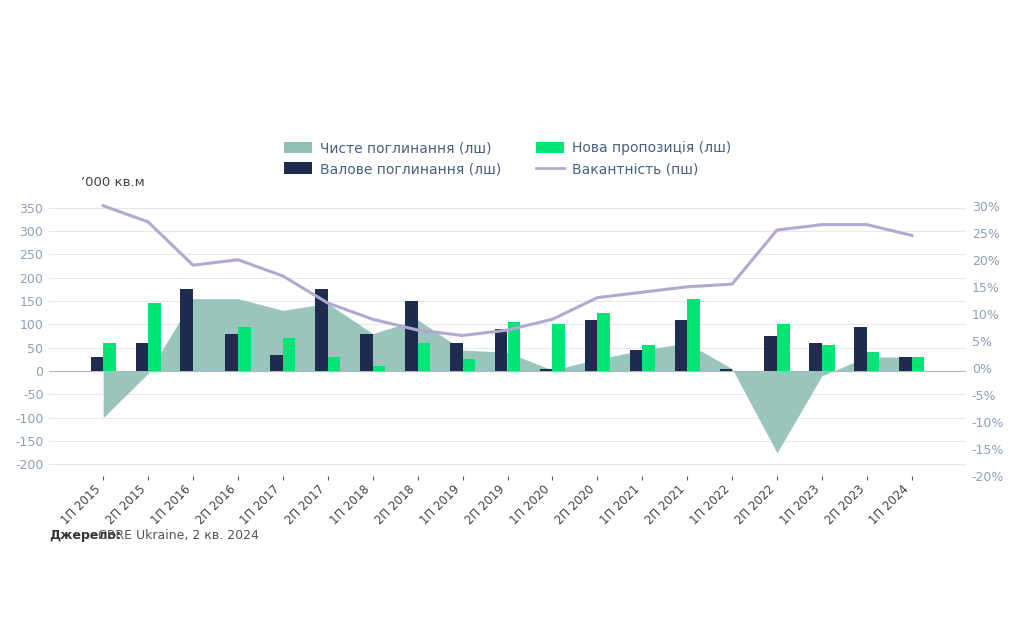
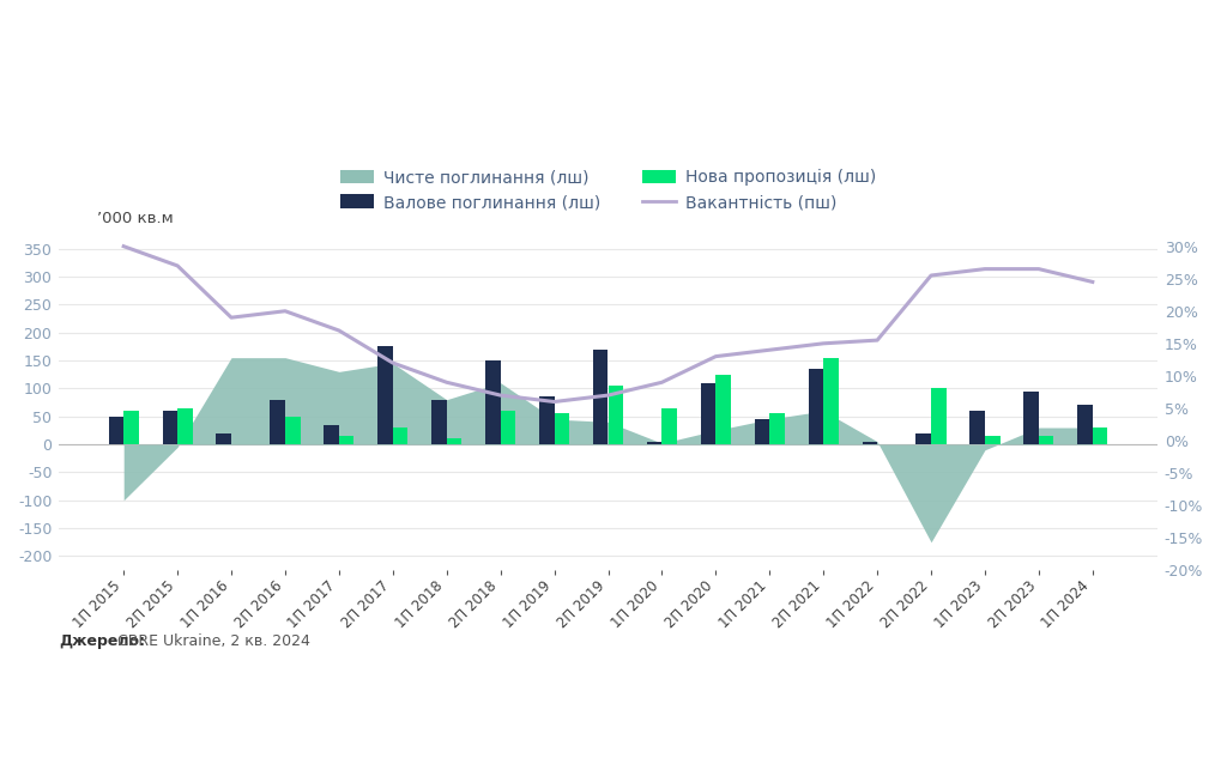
Валове поглинання (лш)/1П 2015: 30 -> 50
Нова пропозиція (лш)/2П 2015: 145 -> 65
Валове поглинання (лш)/1П 2016: 175 -> 20
Нова пропозиція (лш)/2П 2016: 95 -> 50
Нова пропозиція (лш)/1П 2017: 70 -> 15
Валове поглинання (лш)/1П 2019: 60 -> 85
Нова пропозиція (лш)/1П 2019: 25 -> 55
Валове поглинання (лш)/2П 2019: 90 -> 170
Нова пропозиція (лш)/1П 2020: 100 -> 65
Валове поглинання (лш)/2П 2021: 110 -> 135
Валове поглинання (лш)/2П 2022: 75 -> 20
Нова пропозиція (лш)/1П 2023: 55 -> 15
Нова пропозиція (лш)/2П 2023: 40 -> 15
Валове поглинання (лш)/1П 2024: 30 -> 70
